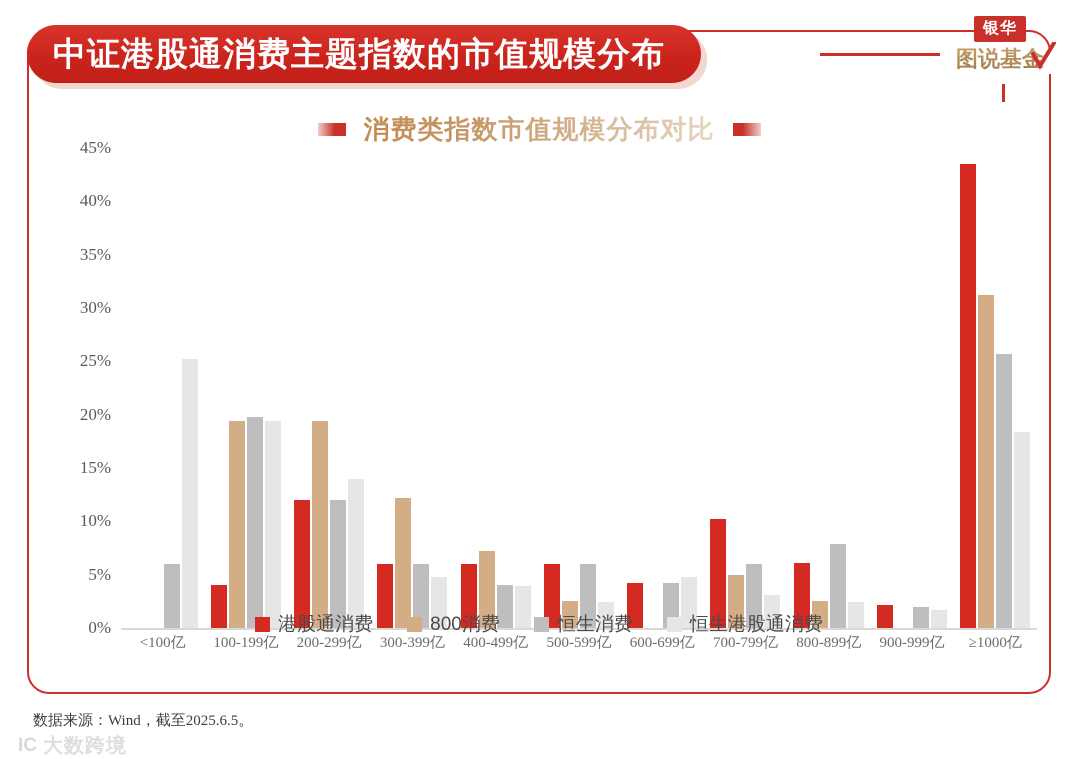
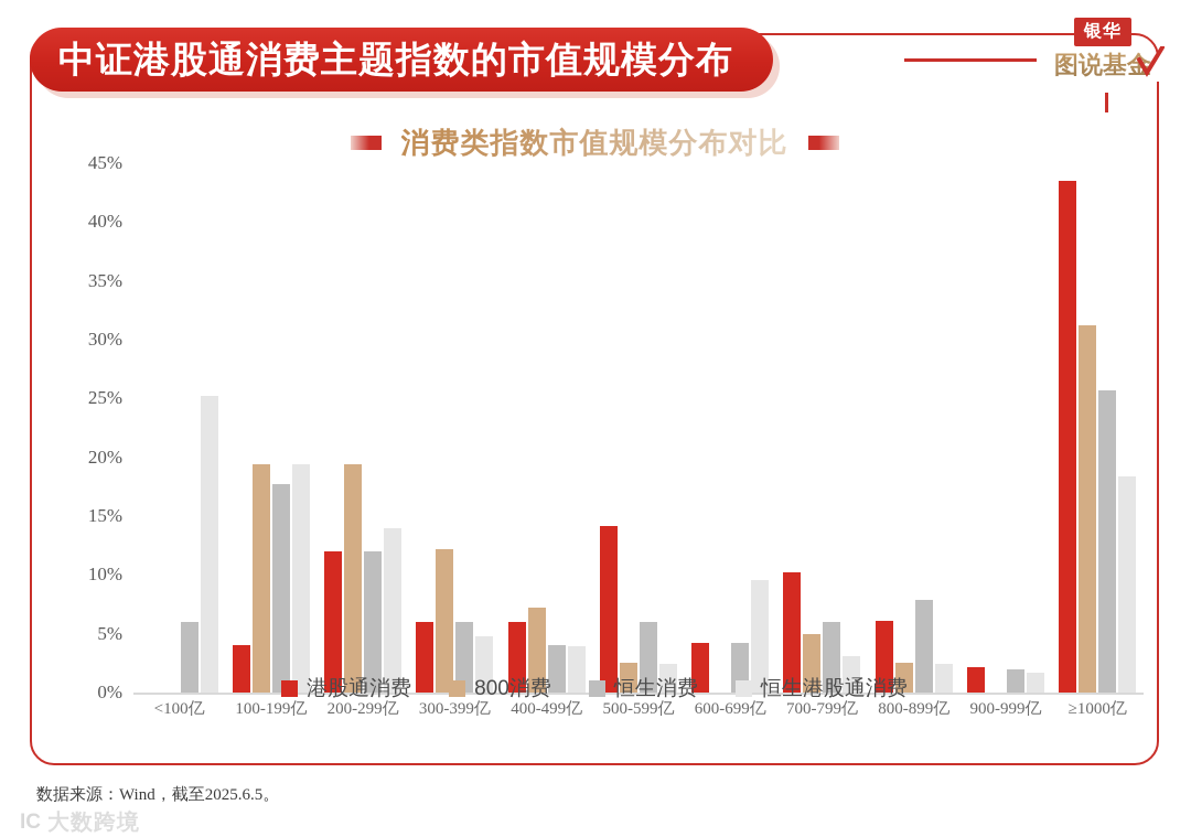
恒生消费/100-199亿: 19.8% -> 17.7%
港股通消费/500-599亿: 6.0% -> 14.2%
恒生港股通消费/600-699亿: 4.8% -> 9.6%
